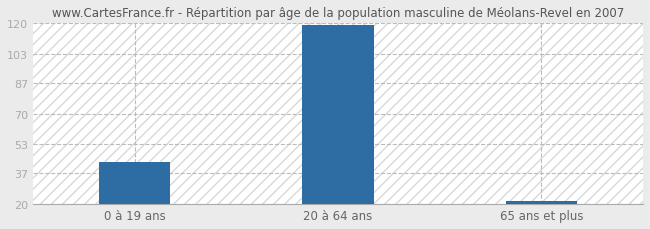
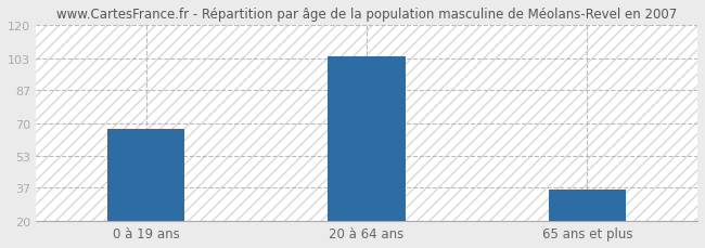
0 à 19 ans: 43 -> 67
20 à 64 ans: 119 -> 104
65 ans et plus: 22 -> 36
